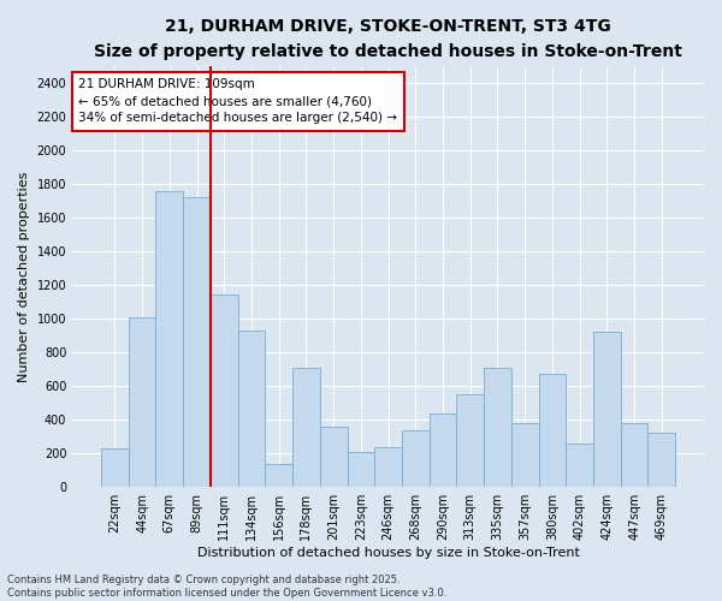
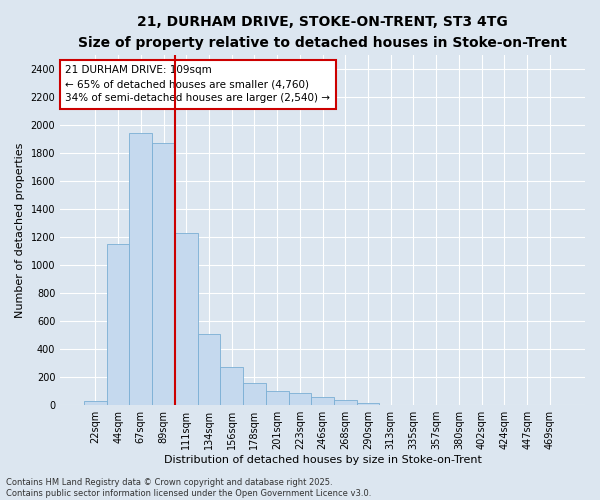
22sqm: 230 -> 30
44sqm: 1010 -> 1150
67sqm: 1760 -> 1940
89sqm: 1720 -> 1870
111sqm: 1140 -> 1230
134sqm: 930 -> 510
156sqm: 140 -> 270
178sqm: 710 -> 160
201sqm: 360 -> 100
223sqm: 210 -> 90
246sqm: 240 -> 60
268sqm: 340 -> 40
290sqm: 440 -> 20
313sqm: 550 -> 0
335sqm: 710 -> 0
357sqm: 380 -> 0
380sqm: 670 -> 0
402sqm: 260 -> 0
424sqm: 920 -> 0
447sqm: 380 -> 0
469sqm: 320 -> 0
